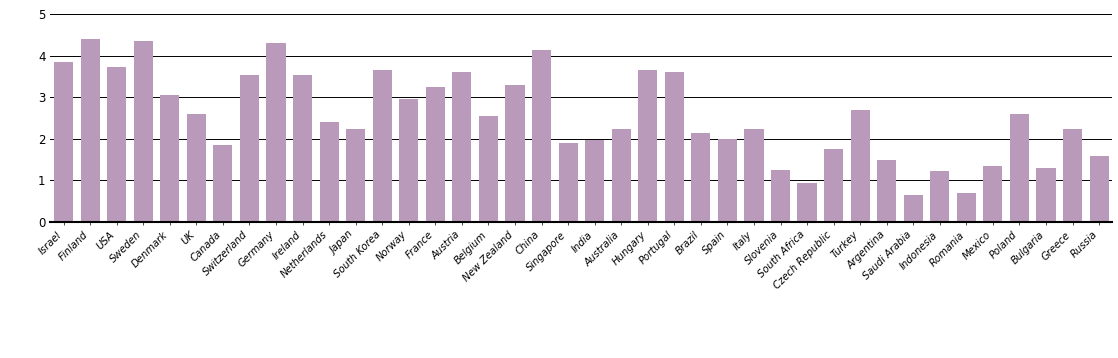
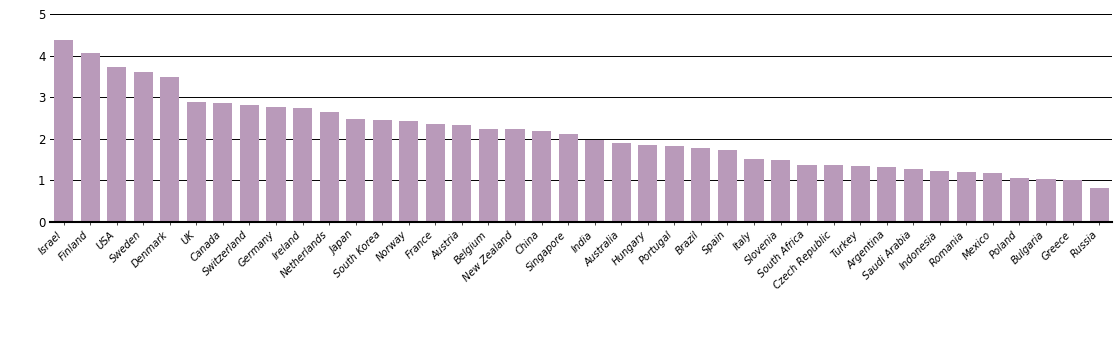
Israel: 3.85 -> 4.37
Finland: 4.40 -> 4.07
Sweden: 4.35 -> 3.60
Denmark: 3.05 -> 3.48
UK: 2.60 -> 2.88
Canada: 1.85 -> 2.87
Switzerland: 3.55 -> 2.81
Germany: 4.30 -> 2.77
Ireland: 3.55 -> 2.75
Netherlands: 2.40 -> 2.65
Japan: 2.25 -> 2.47
South Korea: 3.65 -> 2.46
Norway: 2.95 -> 2.42
France: 3.25 -> 2.37
Austria: 3.60 -> 2.34
Belgium: 2.55 -> 2.24
New Zealand: 3.30 -> 2.23
China: 4.15 -> 2.19
Singapore: 1.90 -> 2.13
Australia: 2.25 -> 1.90
Hungary: 3.65 -> 1.85
Portugal: 3.60 -> 1.82
Brazil: 2.15 -> 1.79
Spain: 2.00 -> 1.73
Italy: 2.25 -> 1.52
Slovenia: 1.25 -> 1.50
South Africa: 0.95 -> 1.38
Czech Republic: 1.75 -> 1.37
Turkey: 2.70 -> 1.34
Argentina: 1.50 -> 1.33
Saudi Arabia: 0.65 -> 1.28
Romania: 0.70 -> 1.21
Mexico: 1.35 -> 1.18
Poland: 2.60 -> 1.05
Bulgaria: 1.30 -> 1.03
Greece: 2.25 -> 1.00
Russia: 1.60 -> 0.82
